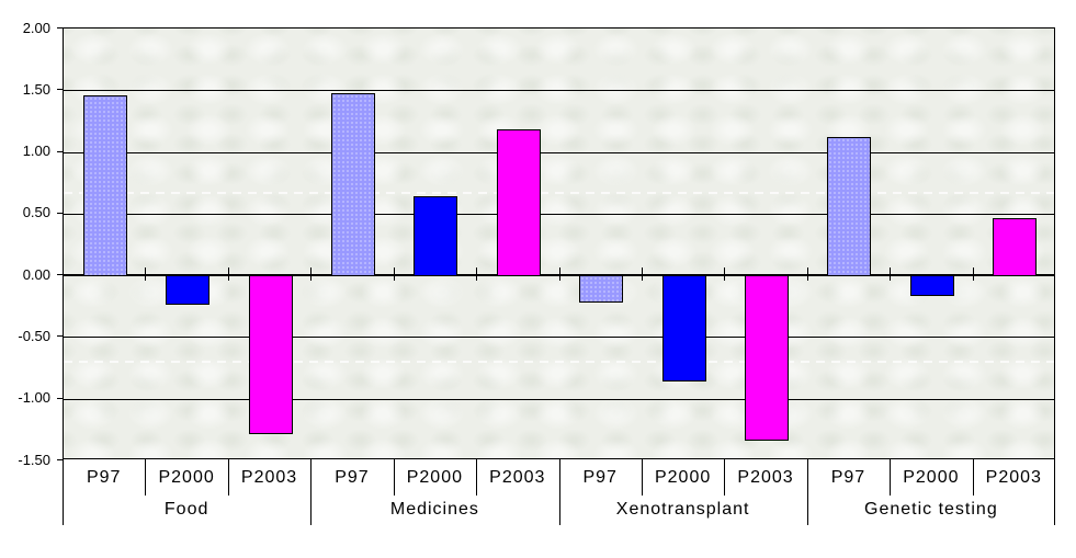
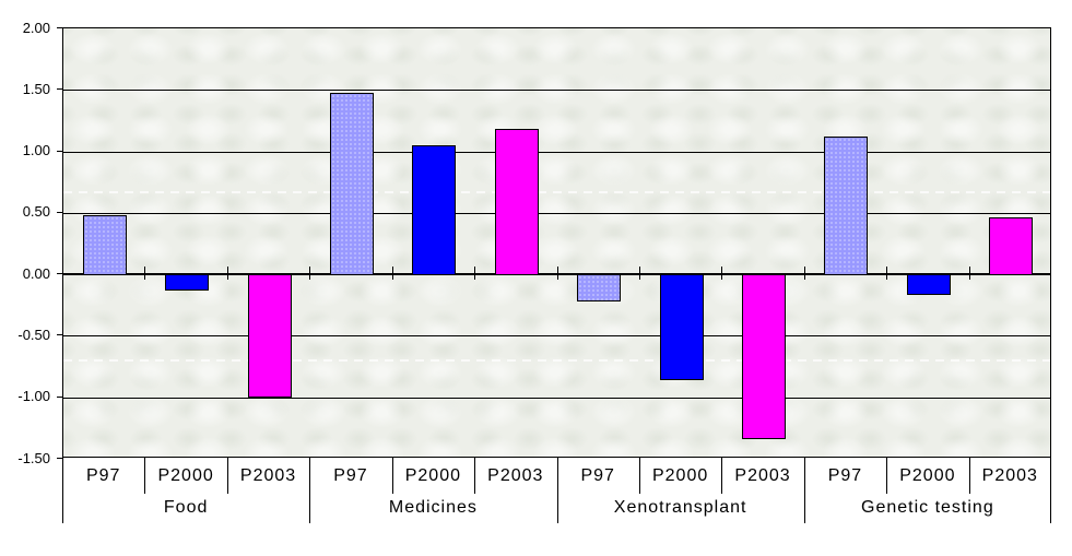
P97/Food: 1.46 -> 0.48
P2000/Food: -0.24 -> -0.13
P2003/Food: -1.29 -> -1.00
P2000/Medicines: 0.64 -> 1.05
